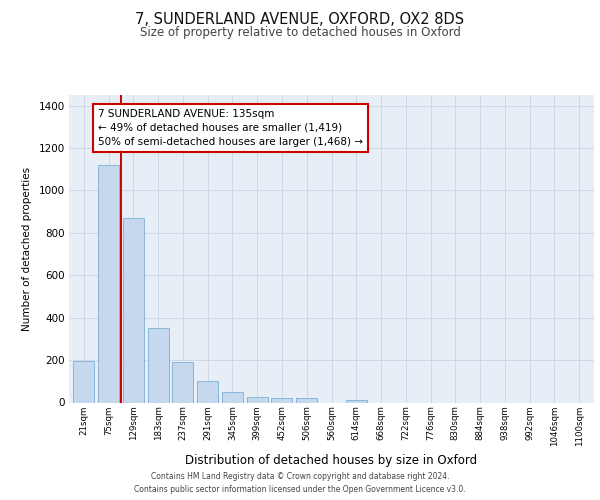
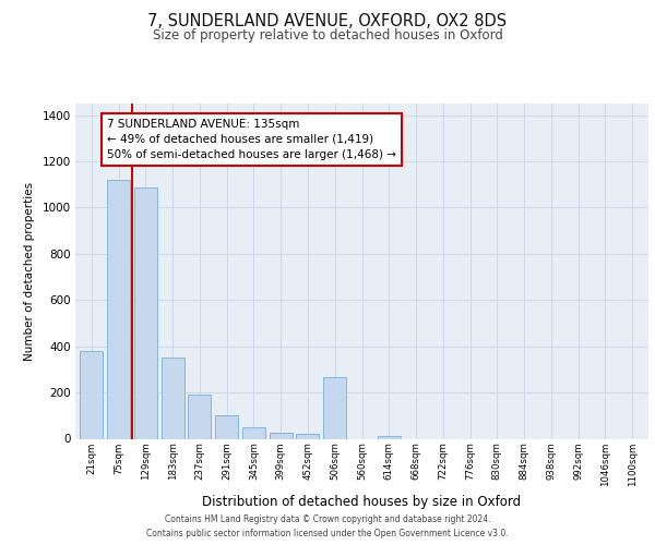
21sqm: 195 -> 380
129sqm: 870 -> 1085
506sqm: 20 -> 265
